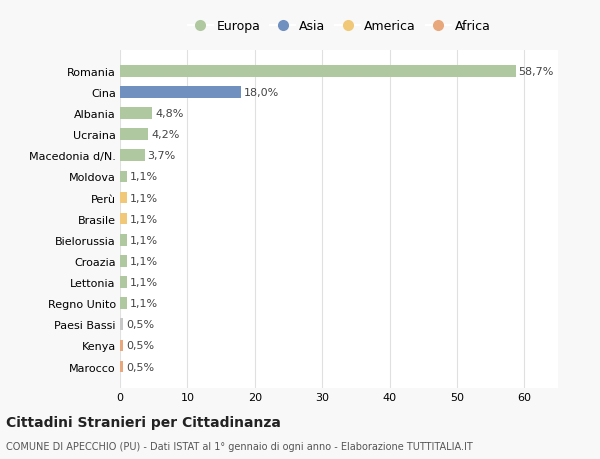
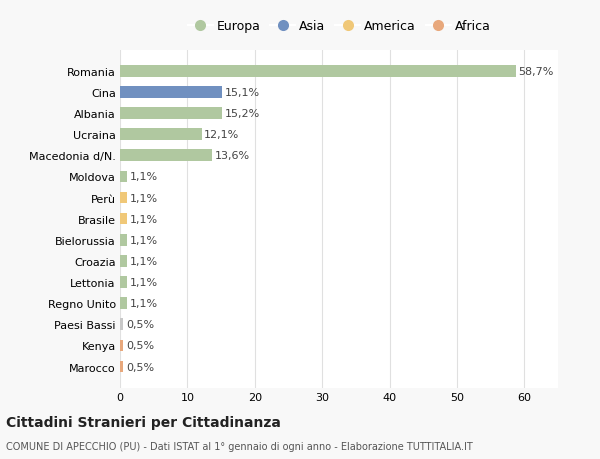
Cina: 18,0% -> 15,1%
Albania: 4,8% -> 15,2%
Ucraina: 4,2% -> 12,1%
Macedonia d/N.: 3,7% -> 13,6%
